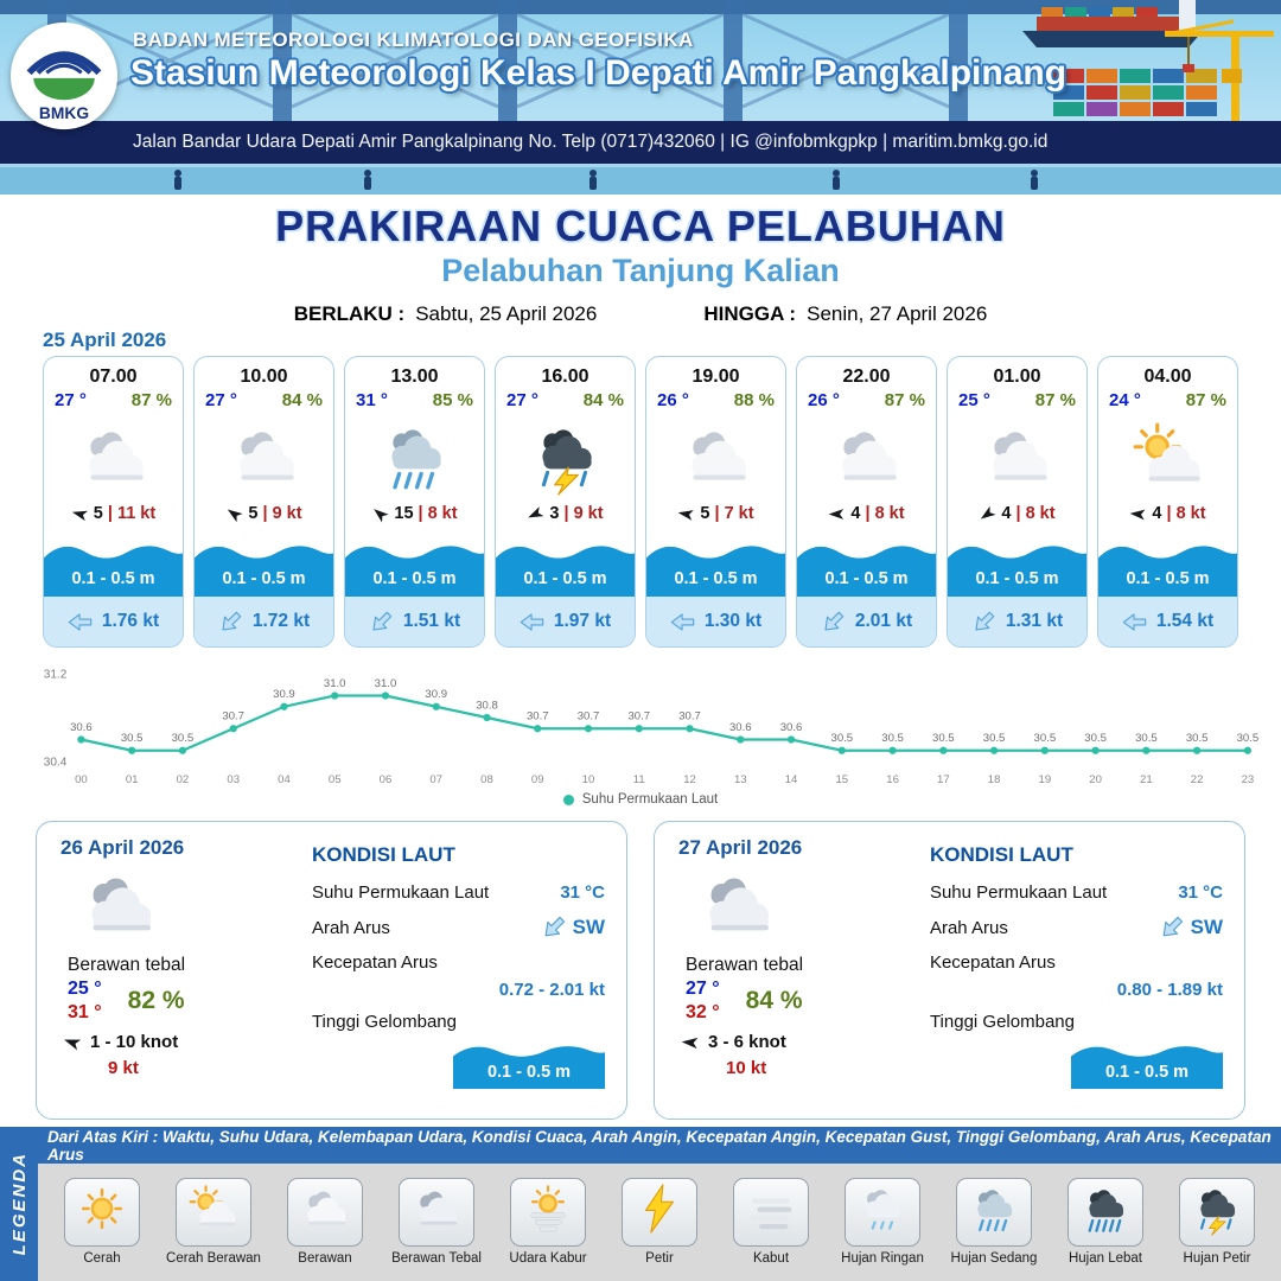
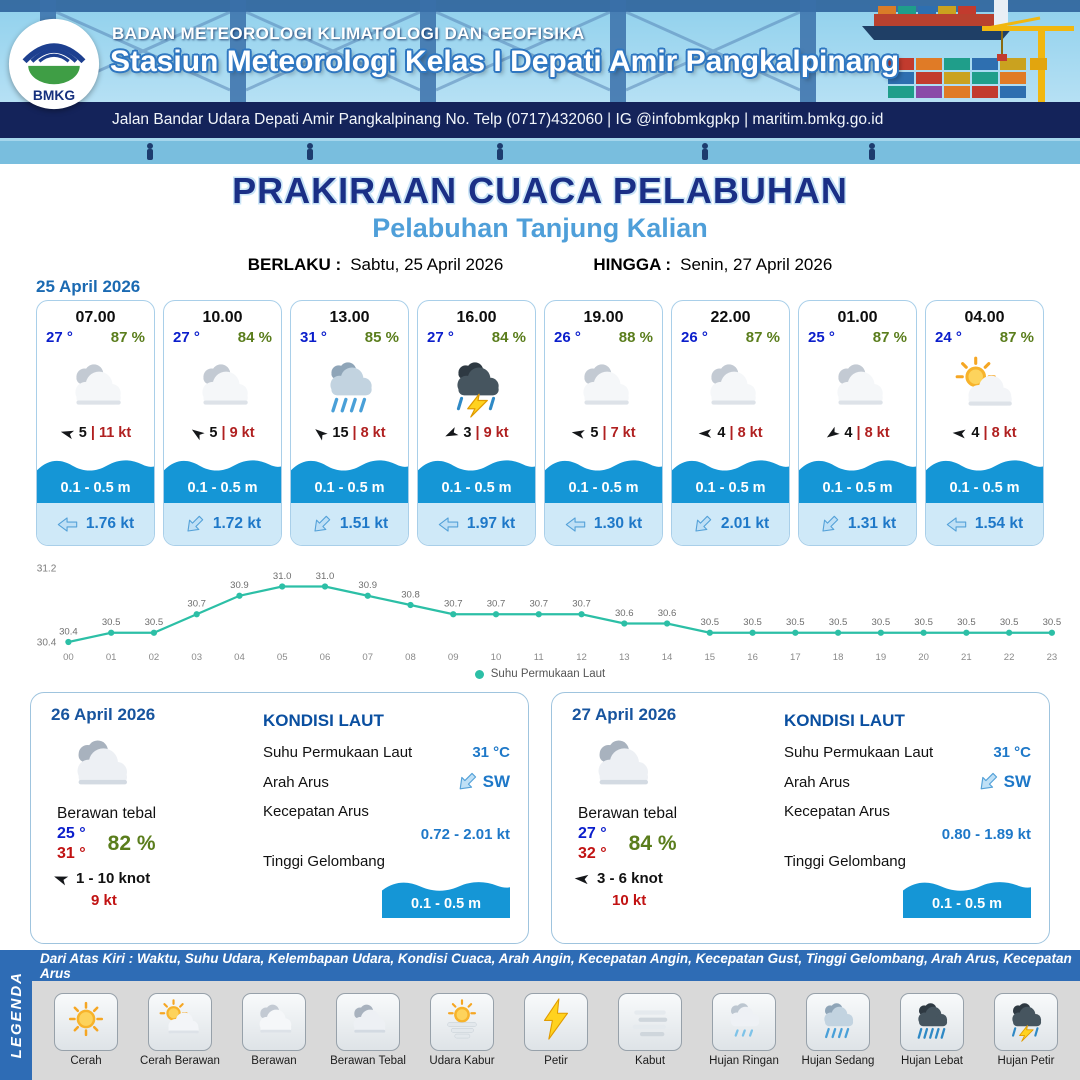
00: 30.6 -> 30.4
